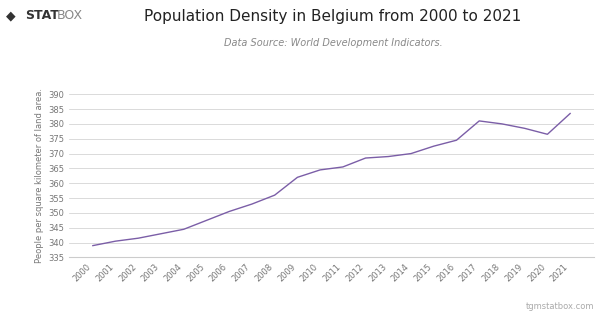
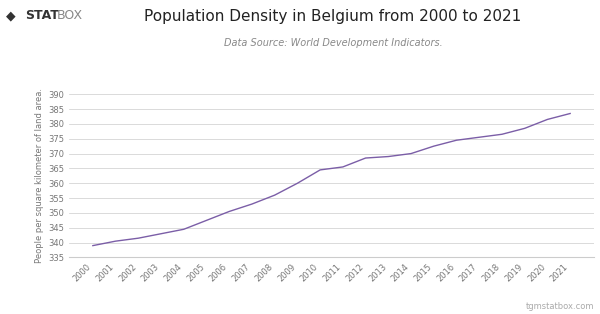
2009: 362.0 -> 360.0
2017: 381.0 -> 375.5
2018: 380.0 -> 376.5
2020: 376.5 -> 381.5
